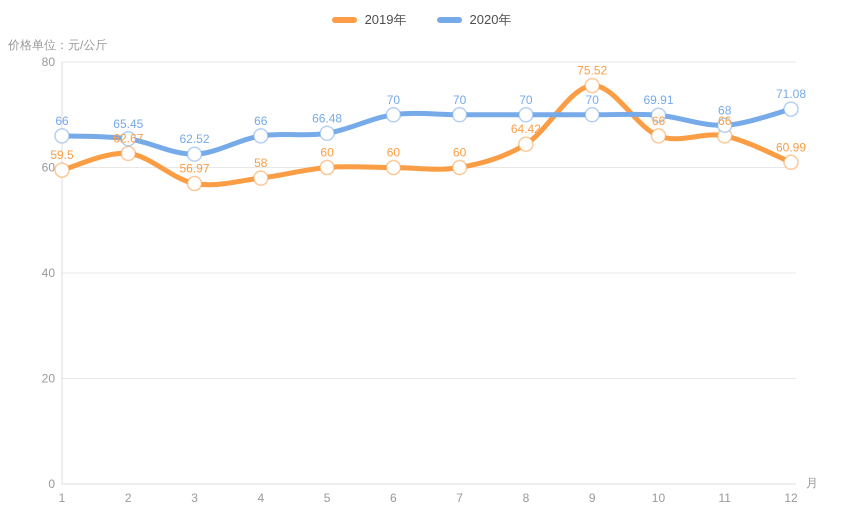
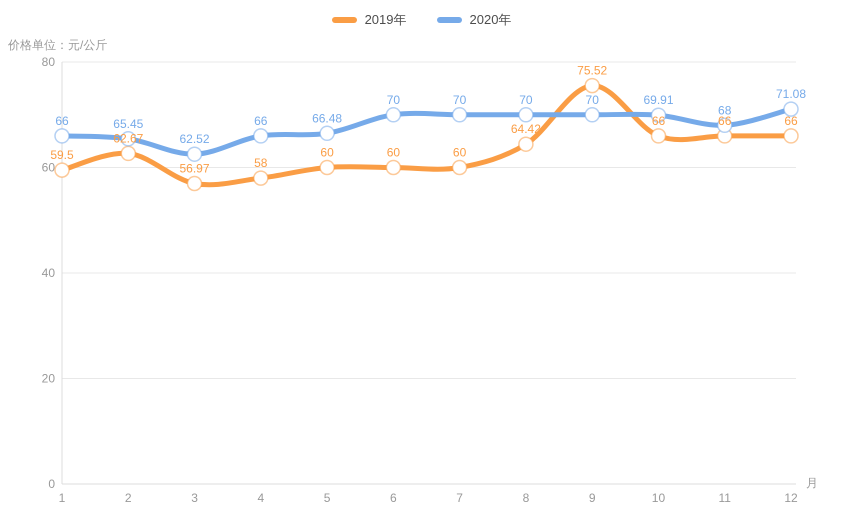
2019年/12: 60.99 -> 66
